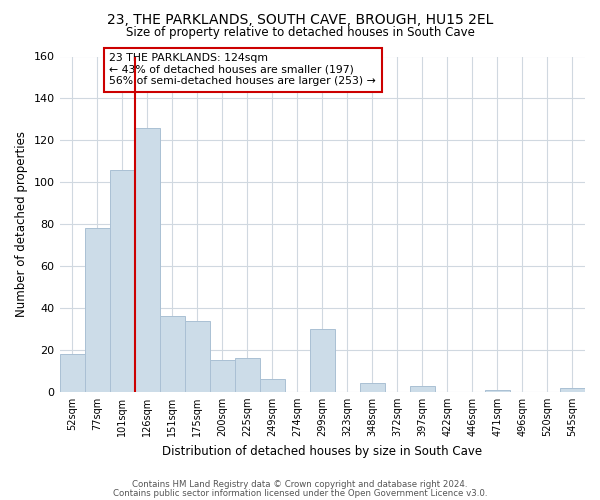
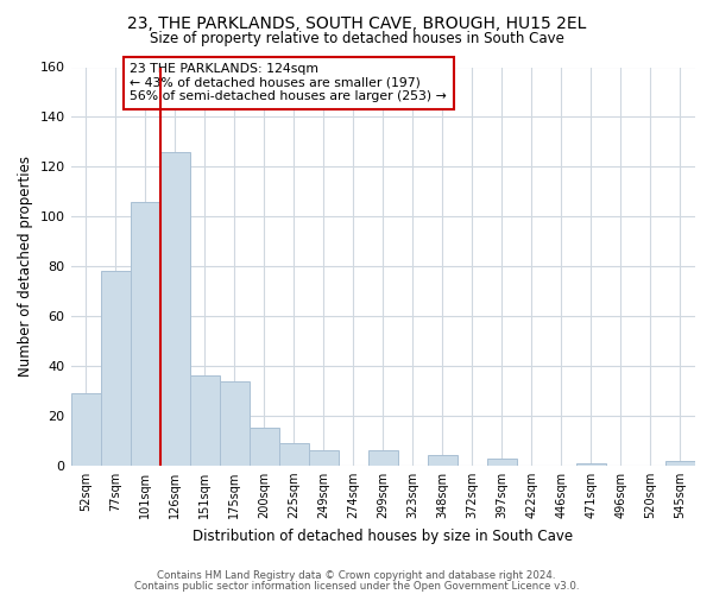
52sqm: 18 -> 29
225sqm: 16 -> 9
299sqm: 30 -> 6
